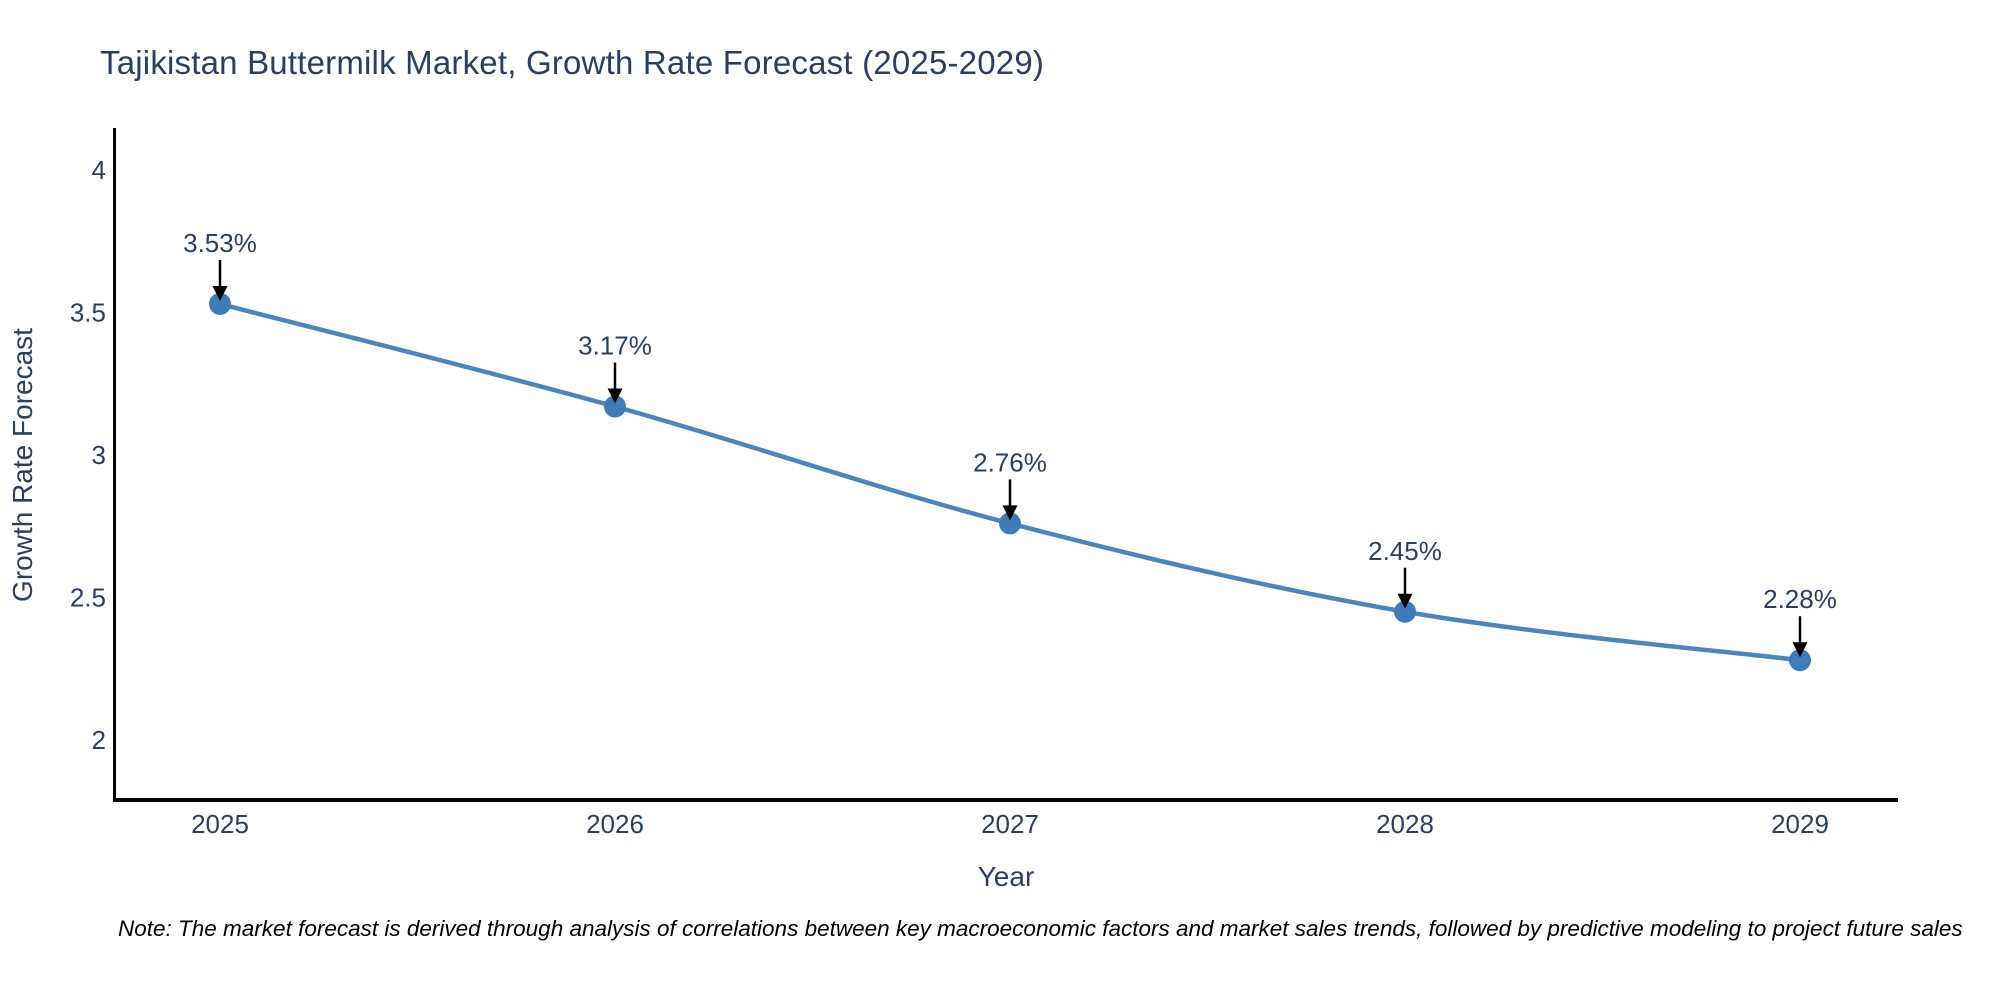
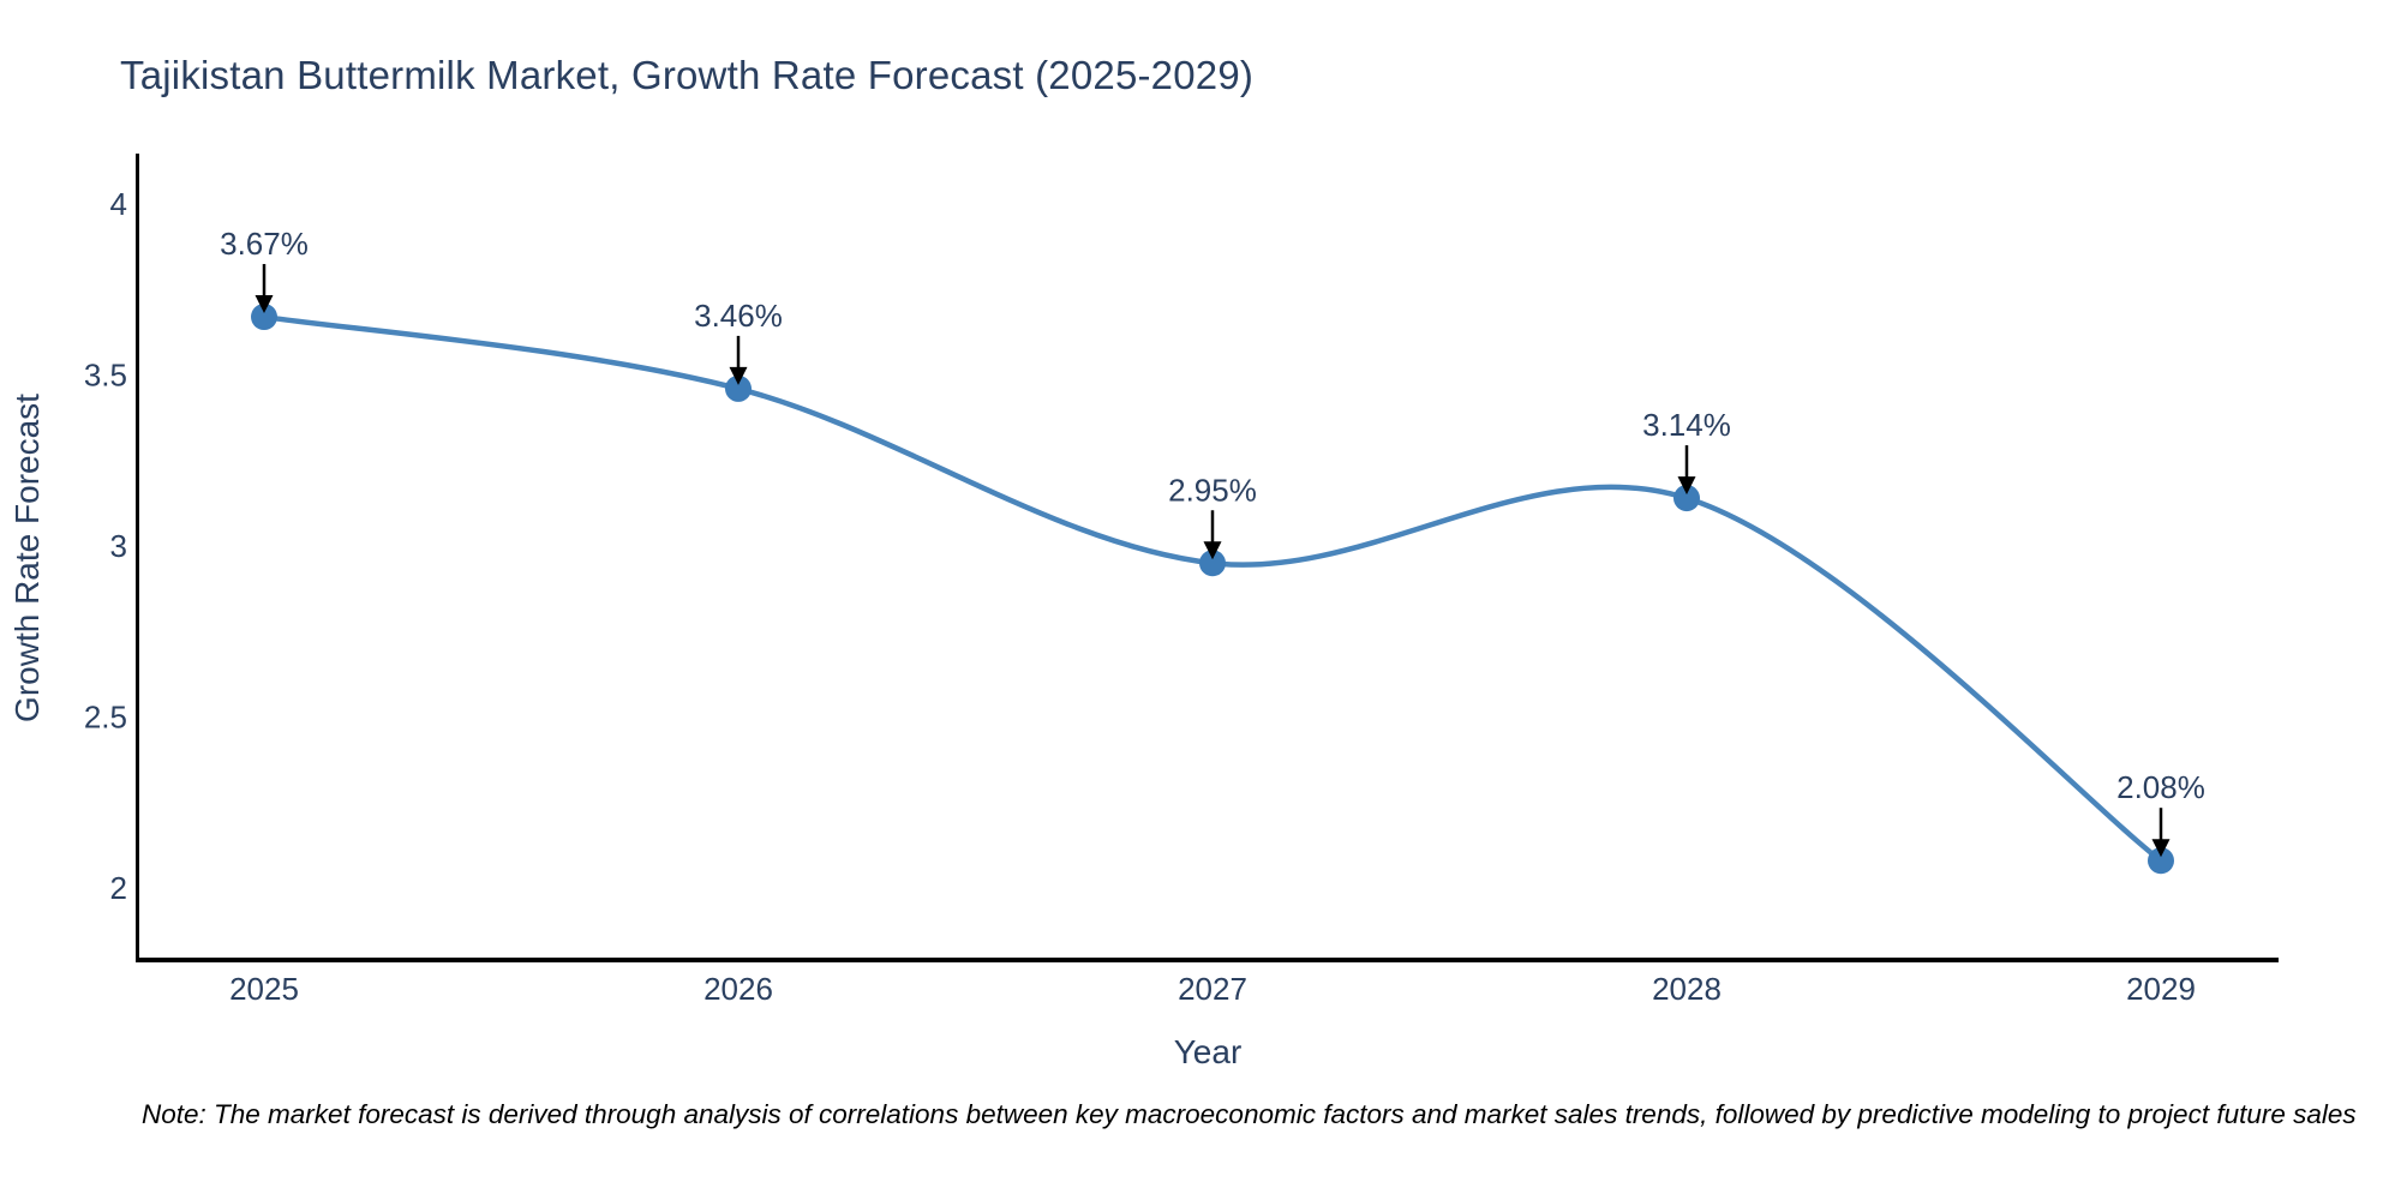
2025: 3.53% -> 3.67%
2026: 3.17% -> 3.46%
2027: 2.76% -> 2.95%
2028: 2.45% -> 3.14%
2029: 2.28% -> 2.08%
